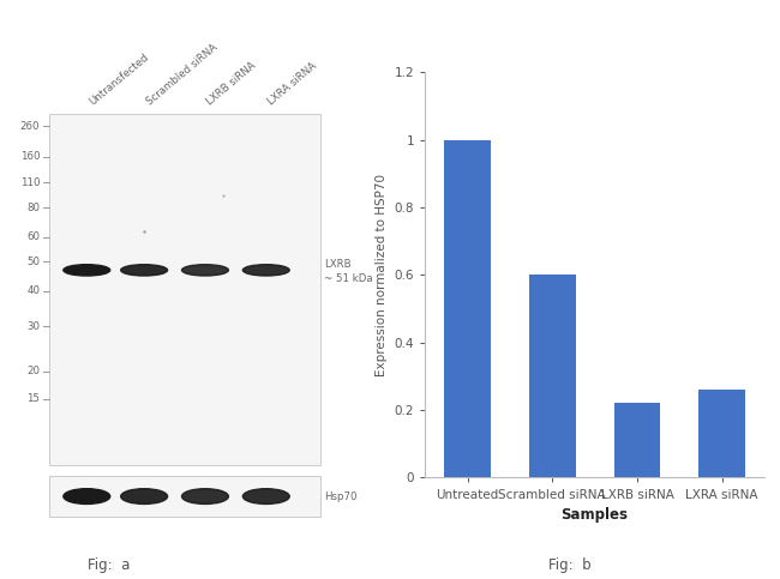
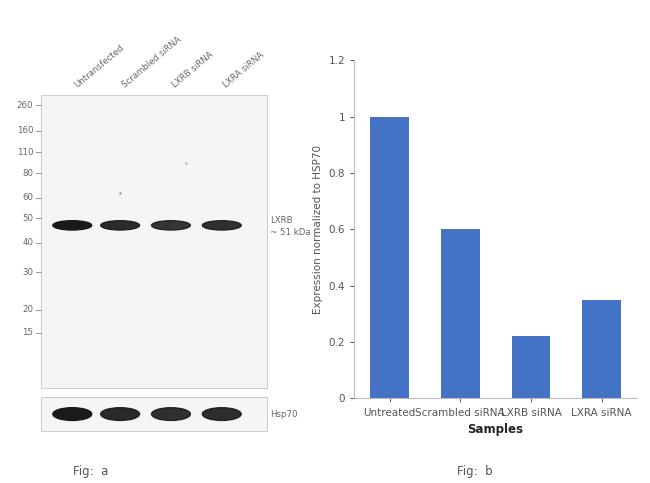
LXRA siRNA: 0.26 -> 0.35
